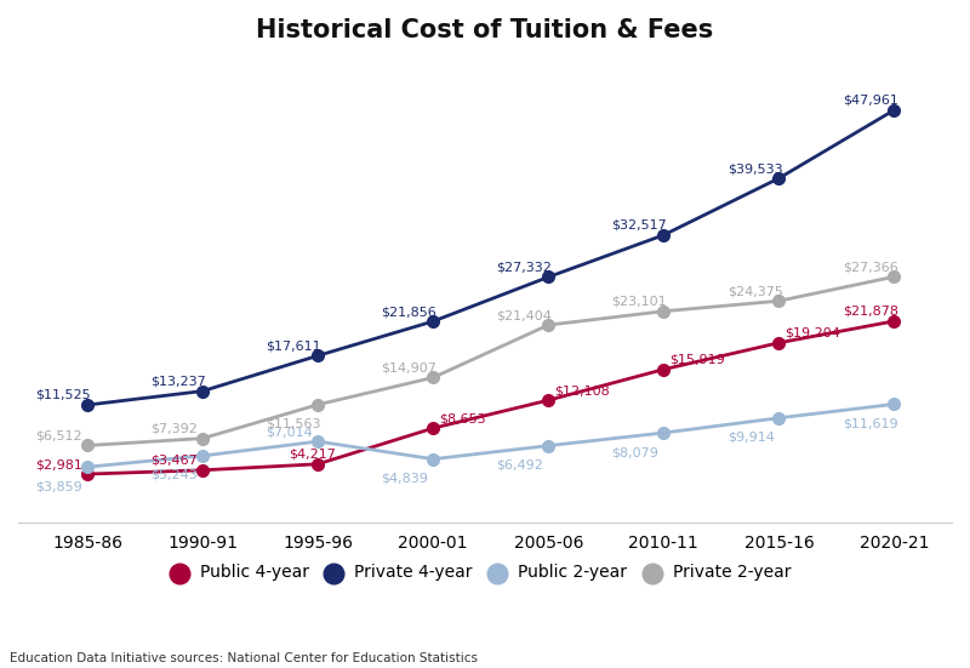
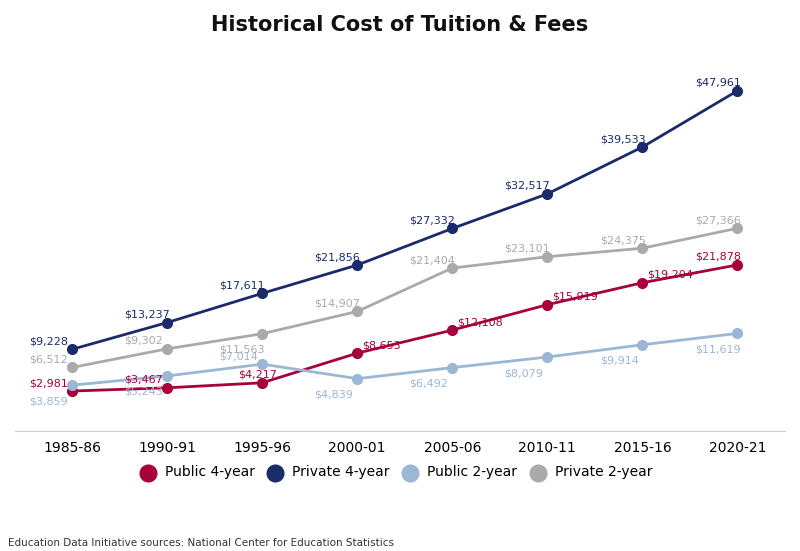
Private 4-year/1985-86: $11,525 -> $9,228
Private 2-year/1990-91: $7,392 -> $9,302
